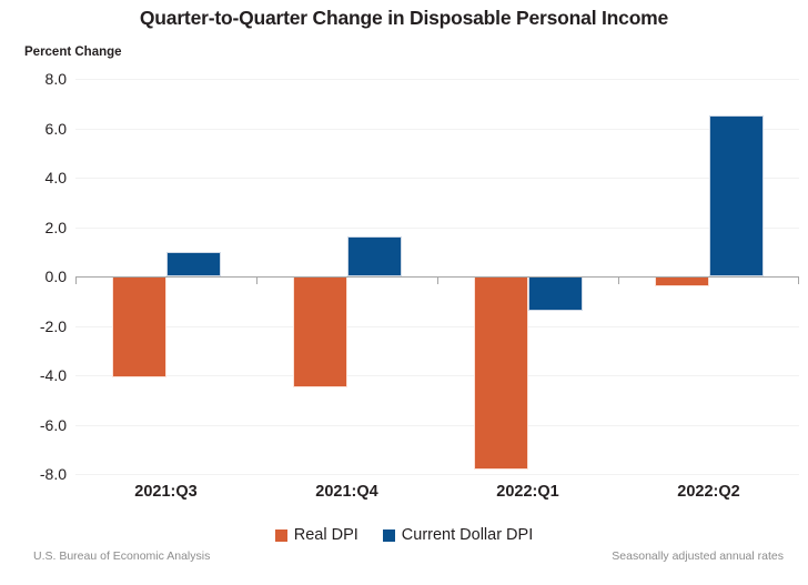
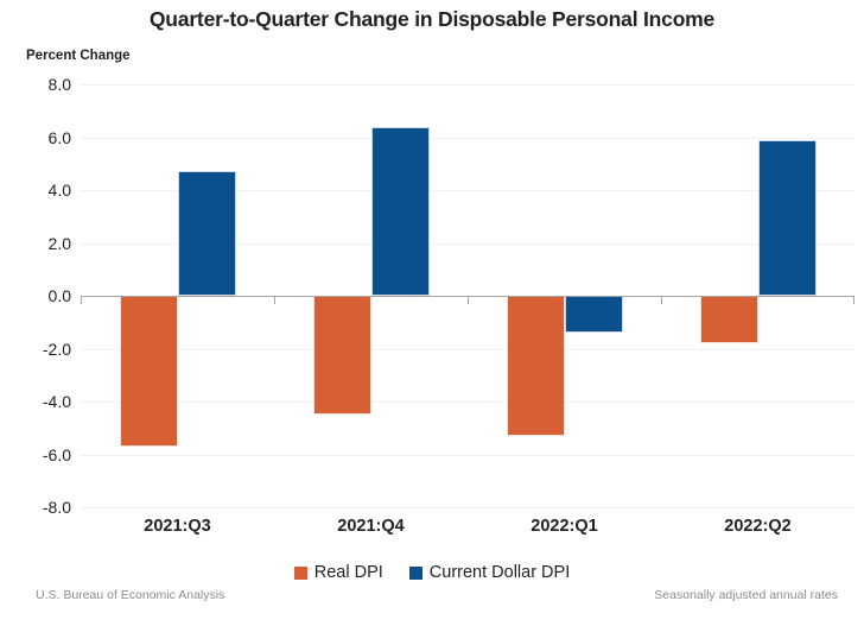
Real DPI/2021:Q3: -4.1 -> -5.7
Current Dollar DPI/2021:Q3: 1.0 -> 4.7
Current Dollar DPI/2021:Q4: 1.6 -> 6.4
Real DPI/2022:Q1: -7.8 -> -5.3
Real DPI/2022:Q2: -0.4 -> -1.8
Current Dollar DPI/2022:Q2: 6.5 -> 5.9
